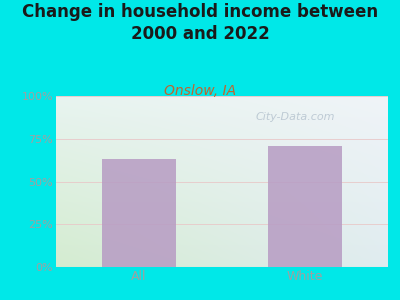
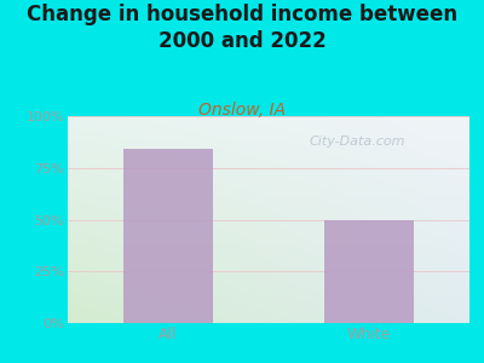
All: 63% -> 84%
White: 71% -> 50%
